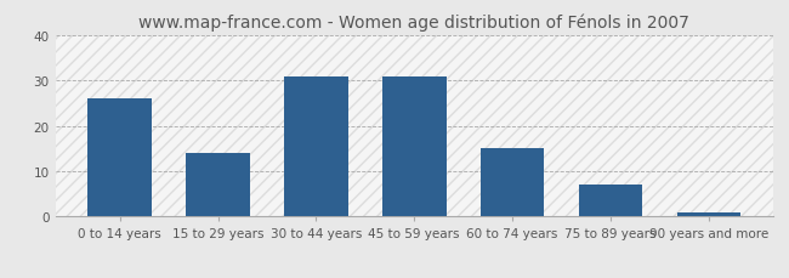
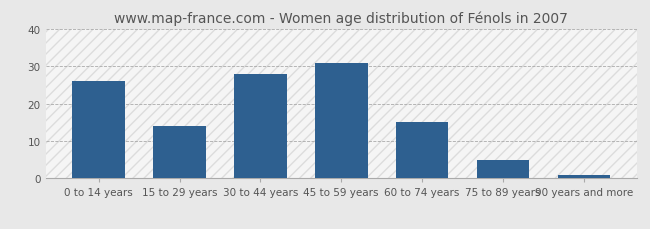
30 to 44 years: 31 -> 28
75 to 89 years: 7 -> 5
